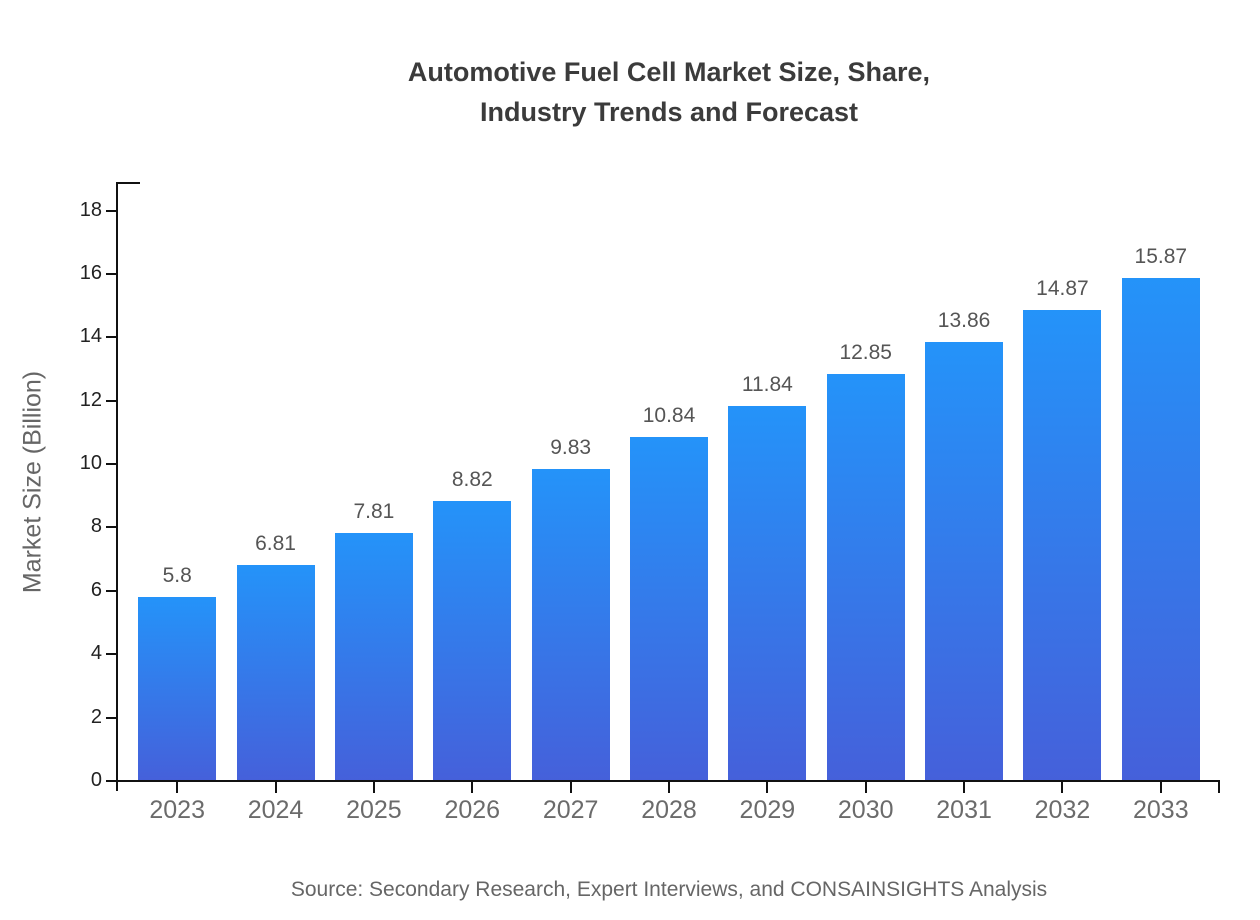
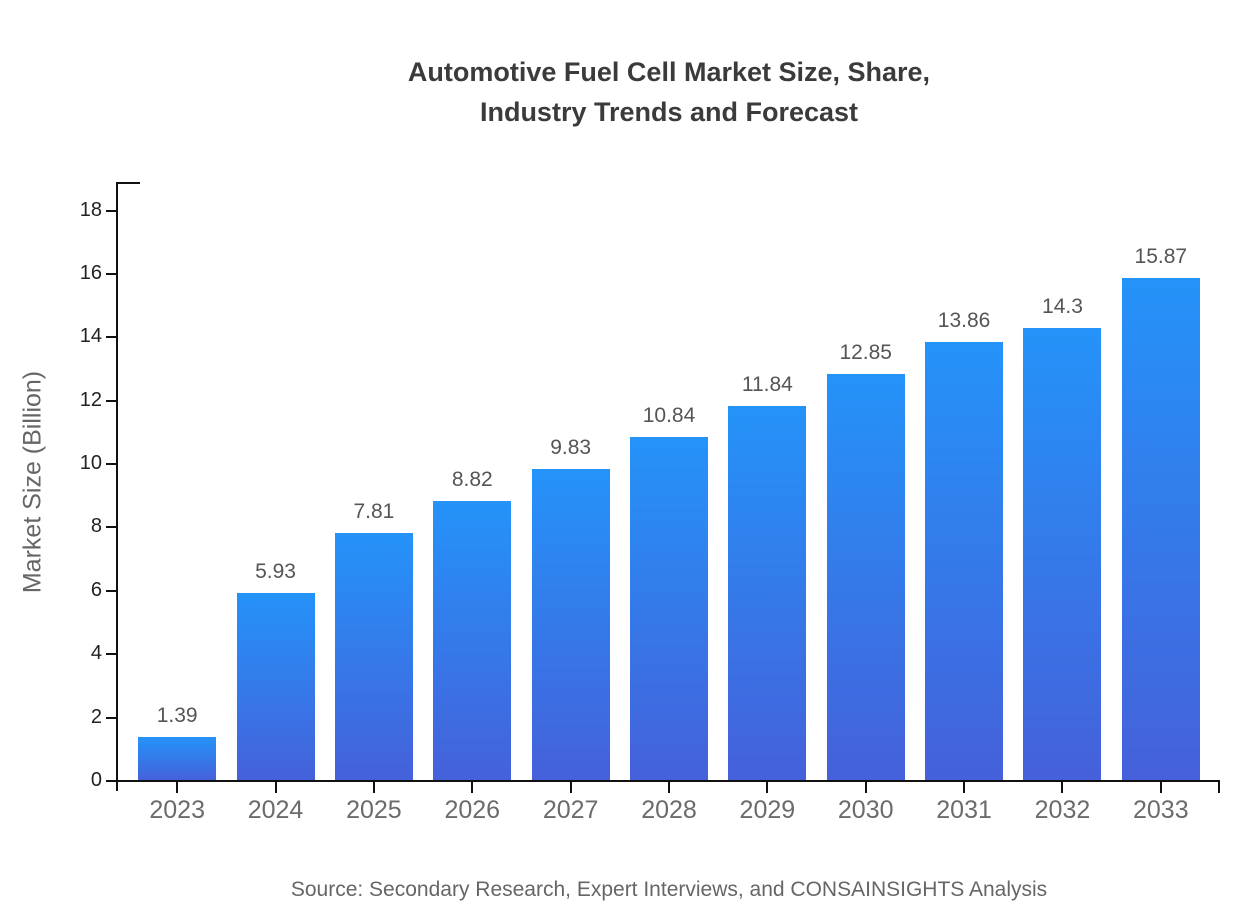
2023: 5.8 -> 1.39
2024: 6.81 -> 5.93
2032: 14.87 -> 14.3
